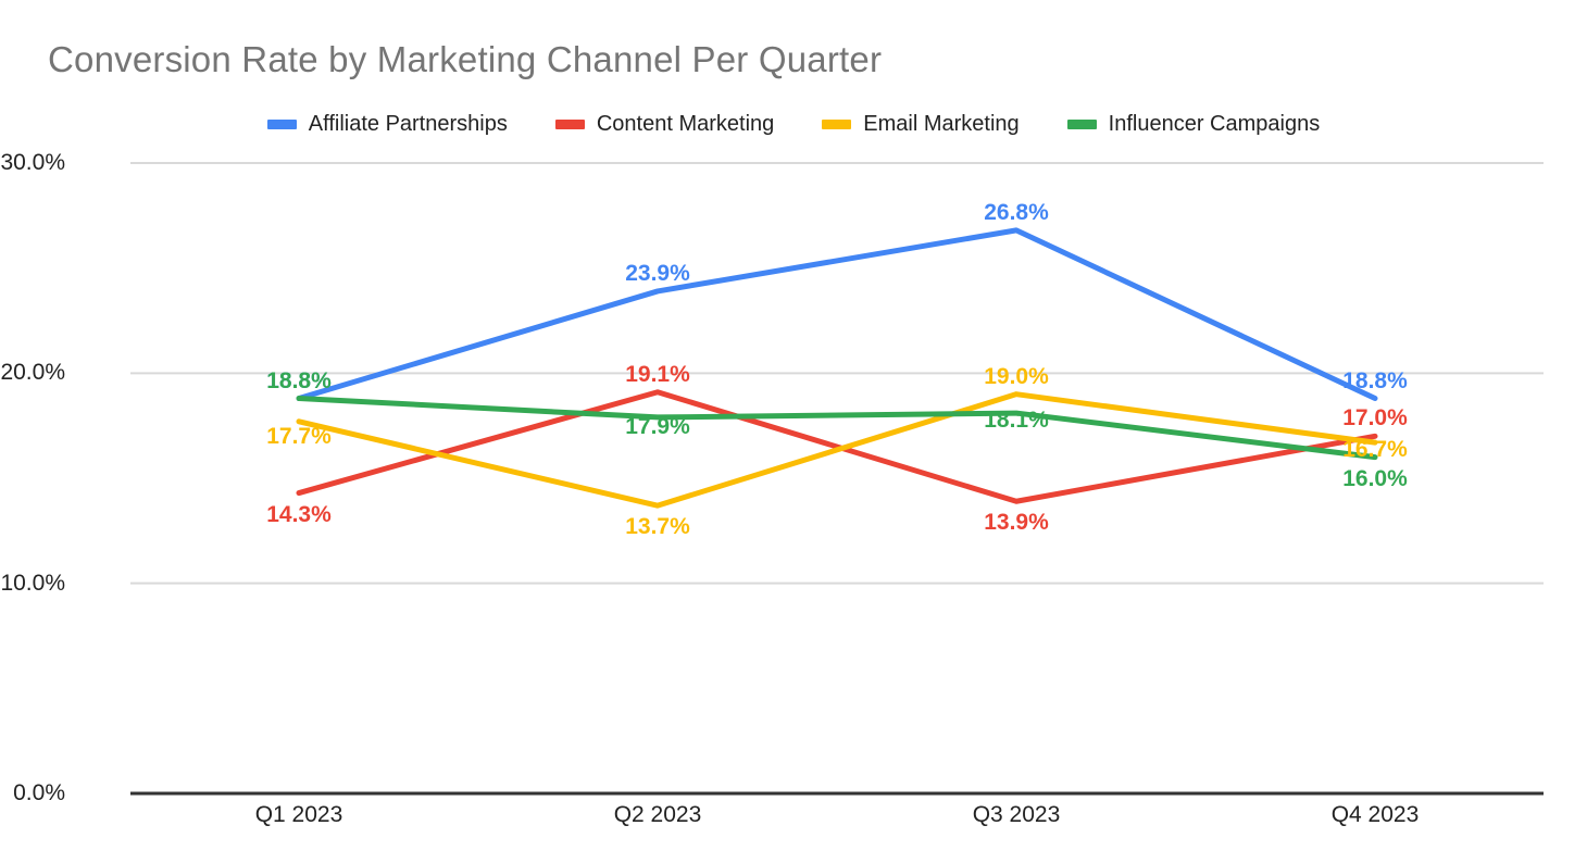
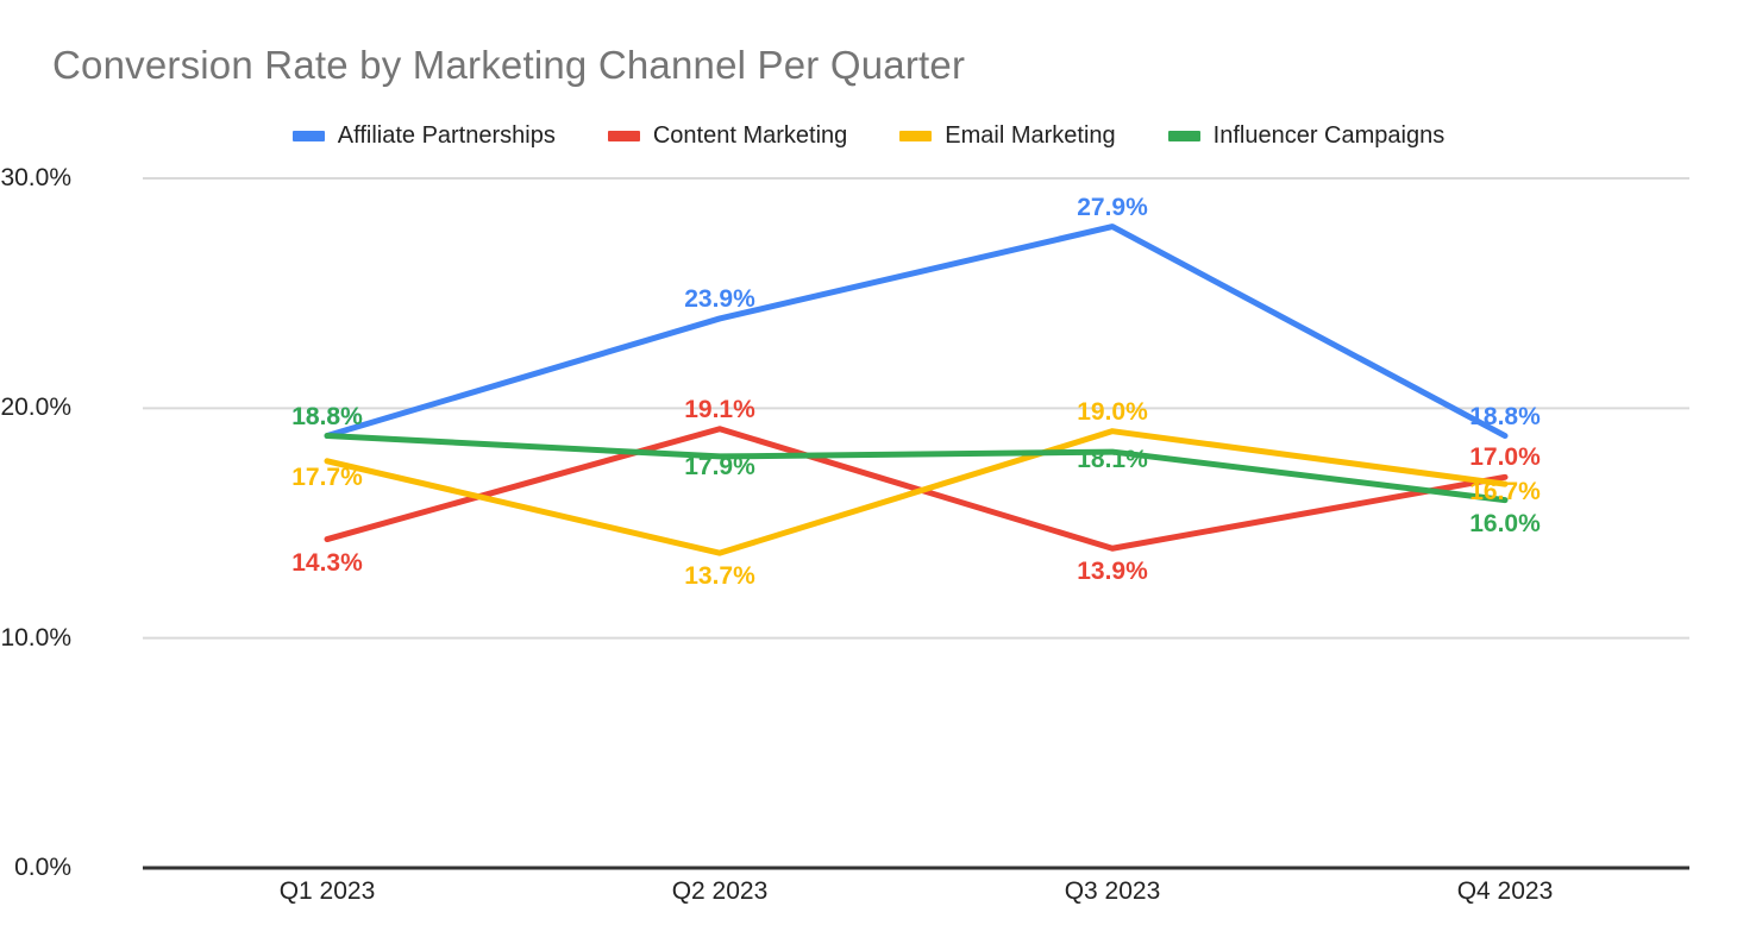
Affiliate Partnerships/Q3 2023: 26.8% -> 27.9%
